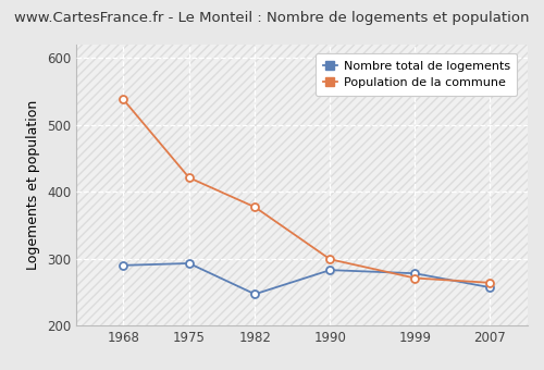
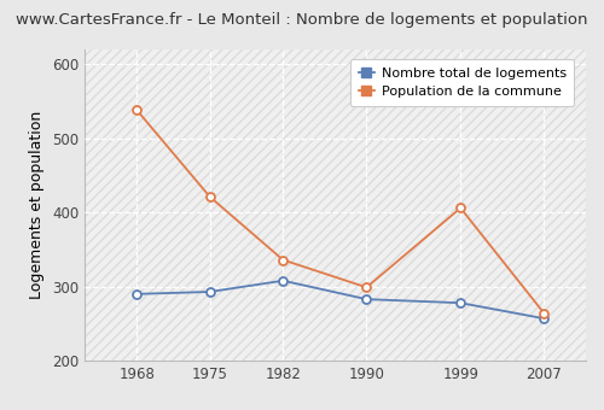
Nombre total de logements/1982: 247 -> 308
Population de la commune/1982: 377 -> 336
Population de la commune/1999: 271 -> 406
